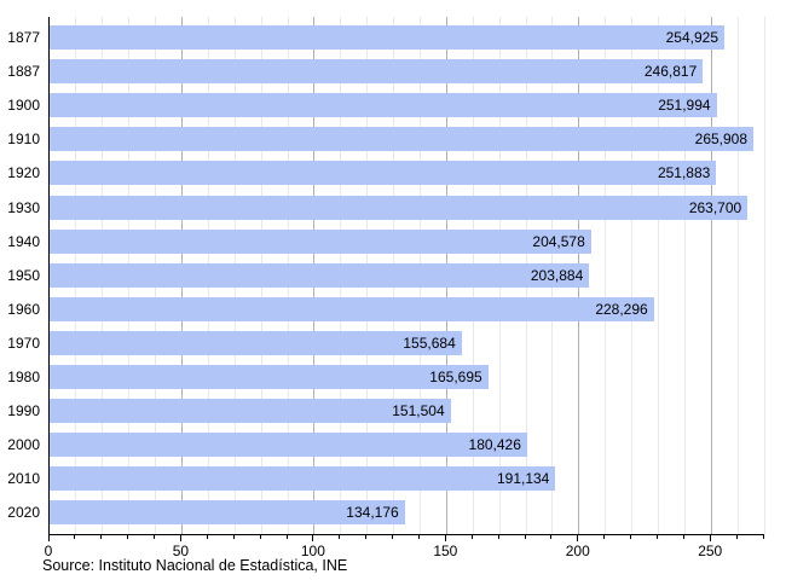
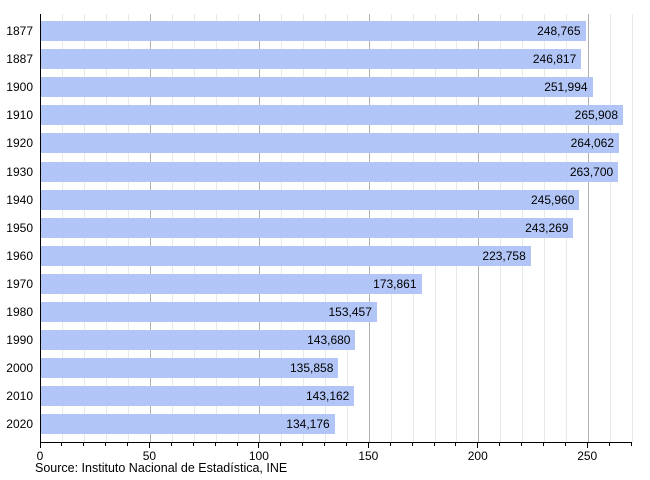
1877: 254,925 -> 248,765
1920: 251,883 -> 264,062
1940: 204,578 -> 245,960
1950: 203,884 -> 243,269
1960: 228,296 -> 223,758
1970: 155,684 -> 173,861
1980: 165,695 -> 153,457
1990: 151,504 -> 143,680
2000: 180,426 -> 135,858
2010: 191,134 -> 143,162
